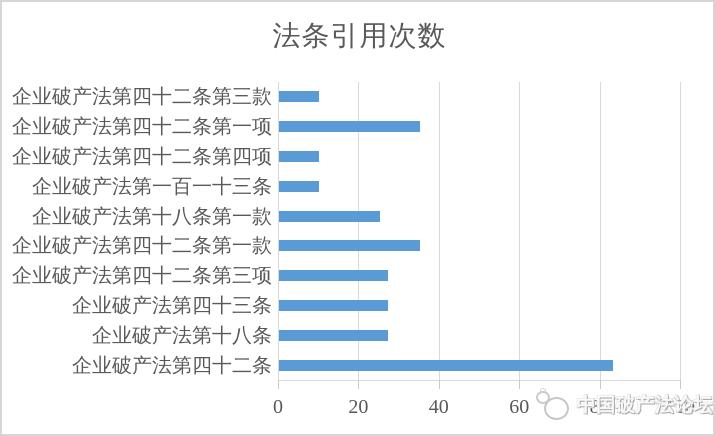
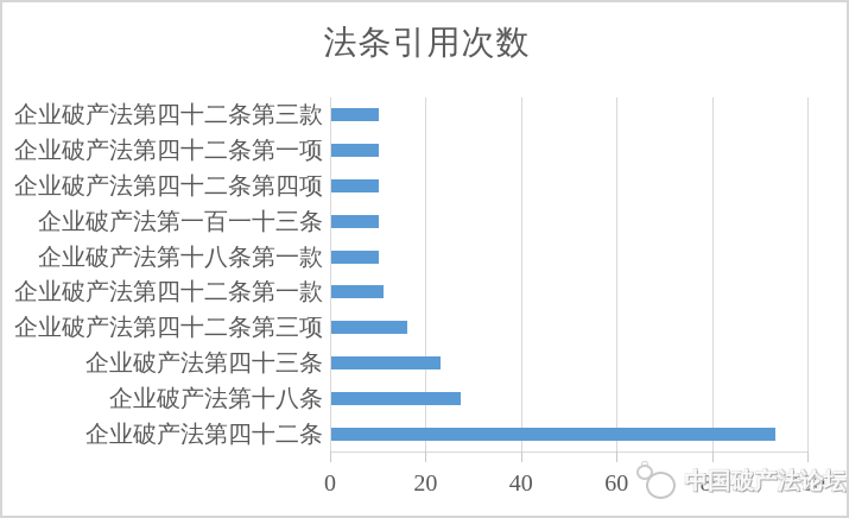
企业破产法第四十二条第一项: 35 -> 10
企业破产法第十八条第一款: 25 -> 10
企业破产法第四十二条第一款: 35 -> 11
企业破产法第四十二条第三项: 27 -> 16
企业破产法第四十三条: 27 -> 23
企业破产法第四十二条: 83 -> 93
